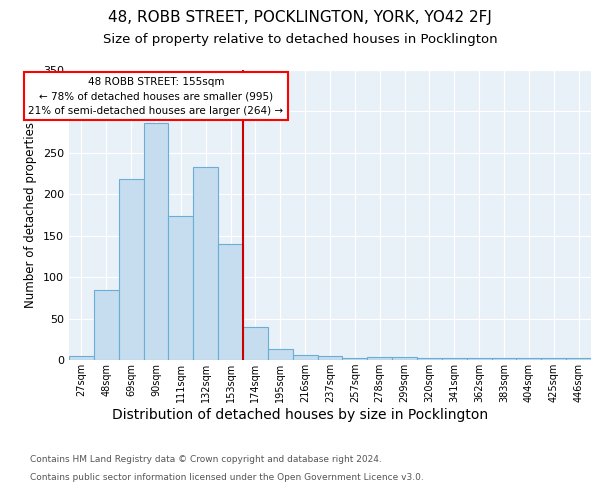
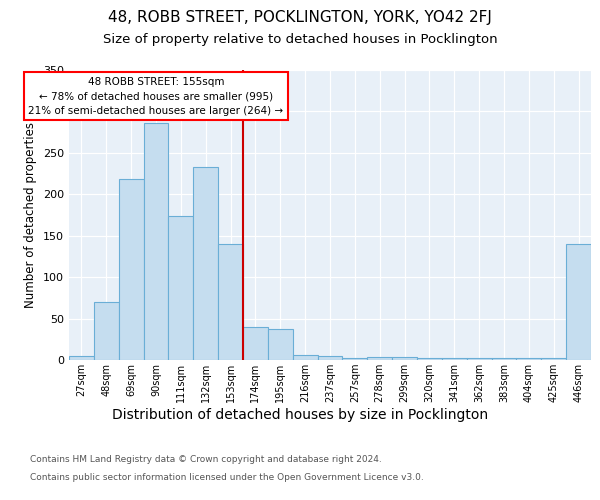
48sqm: 85 -> 70
195sqm: 13 -> 38
446sqm: 2 -> 140
